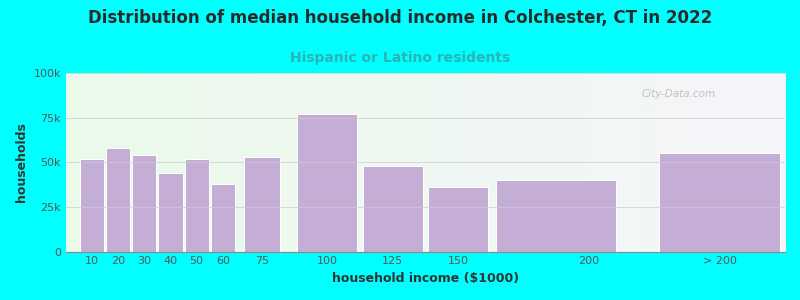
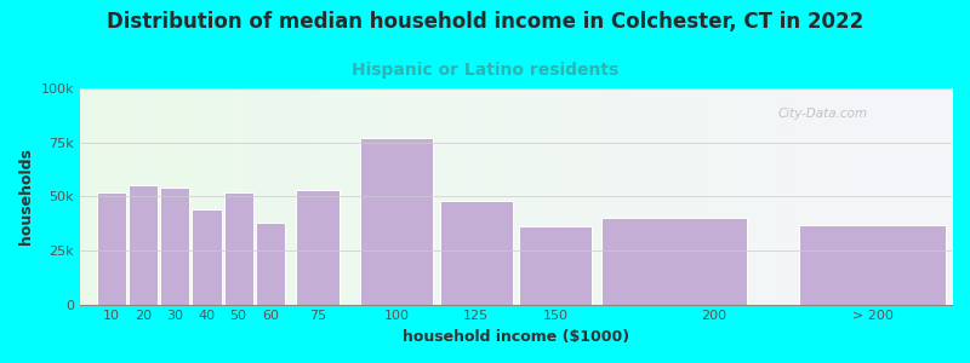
20: 58k -> 55k
> 200: 55k -> 36k
